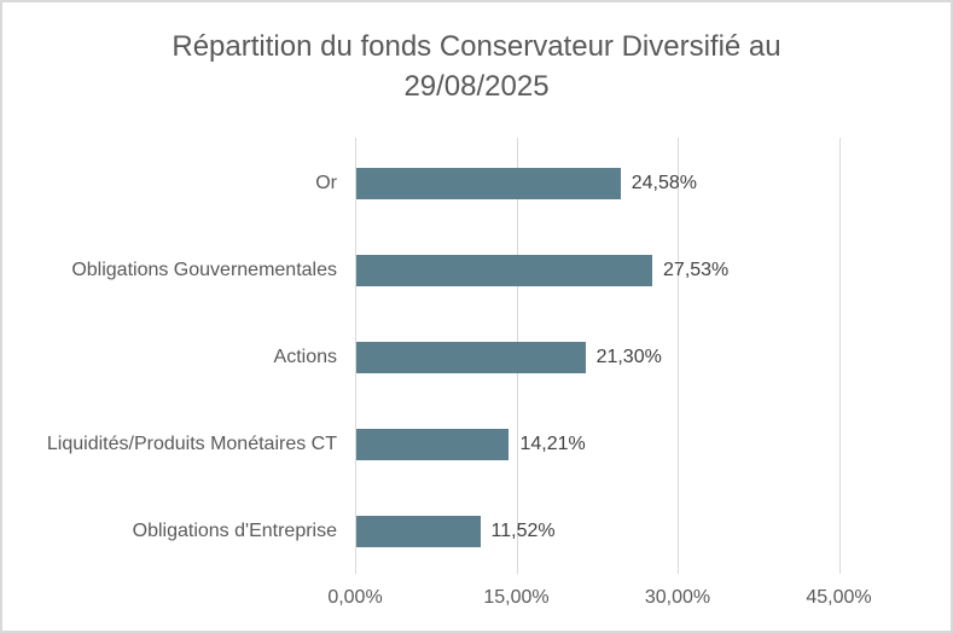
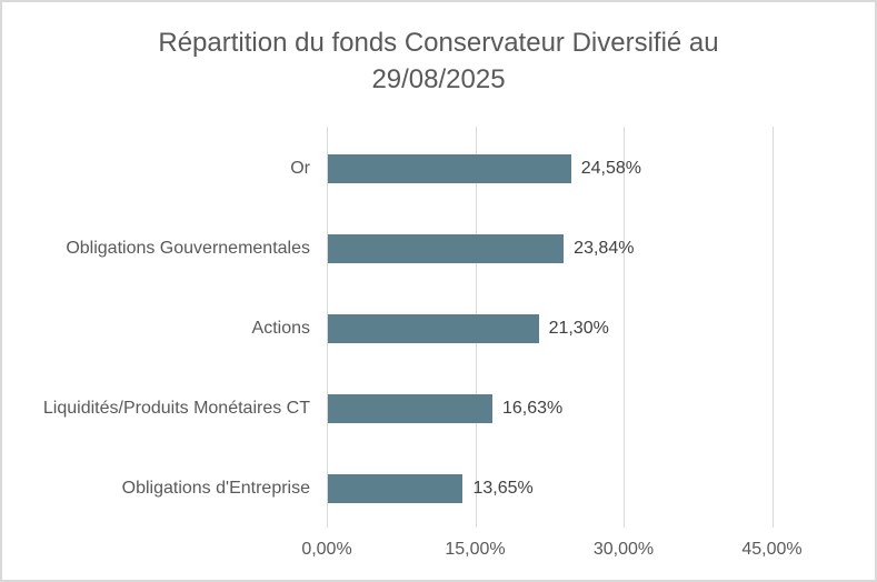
Obligations Gouvernementales: 27,53% -> 23,84%
Liquidités/Produits Monétaires CT: 14,21% -> 16,63%
Obligations d'Entreprise: 11,52% -> 13,65%
